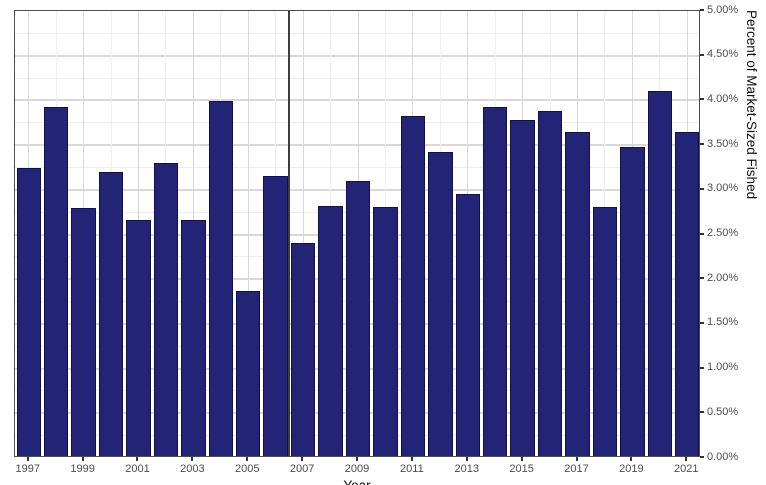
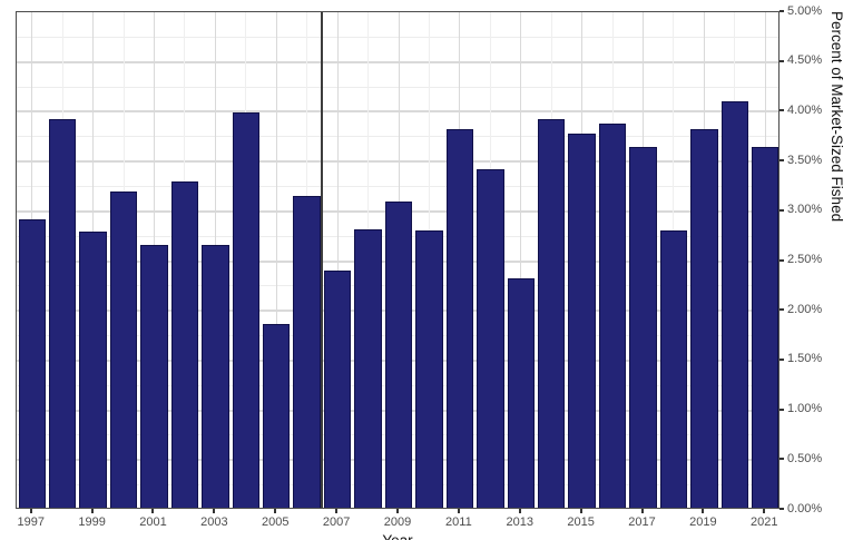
1997: 3.2% -> 2.9%
2013: 2.9% -> 2.3%
2019: 3.5% -> 3.8%
